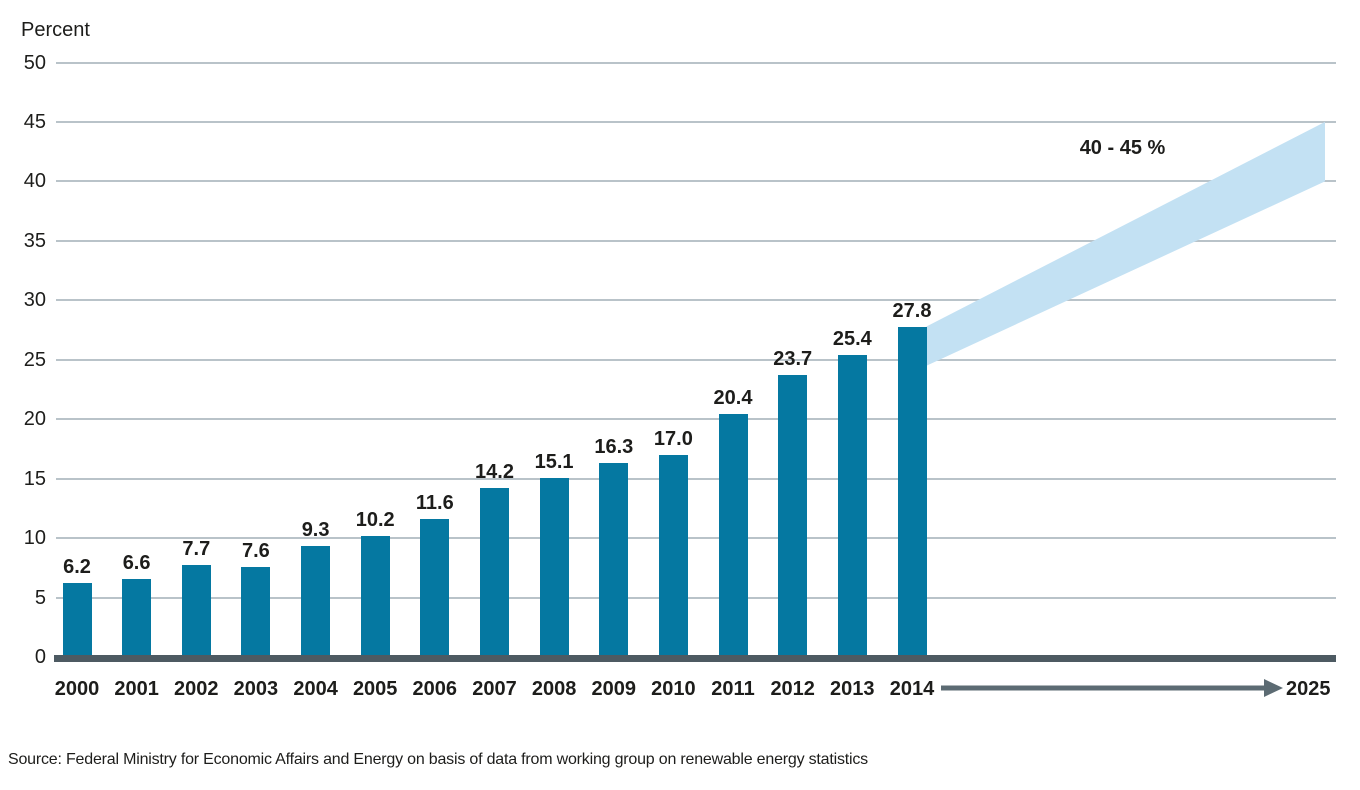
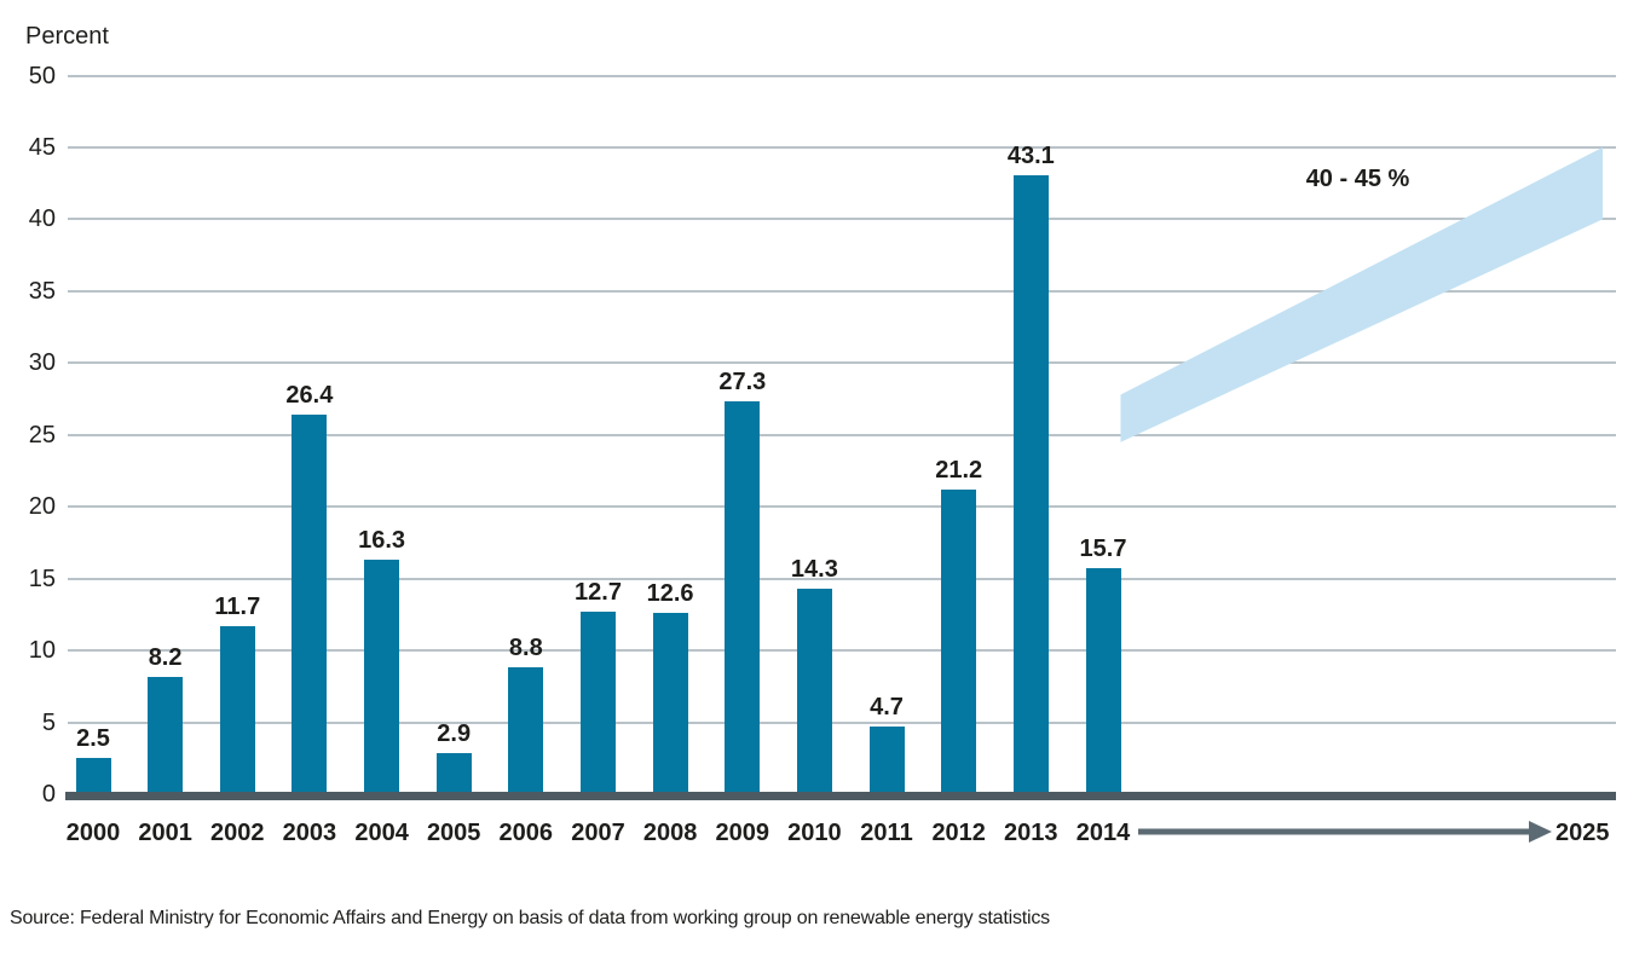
2000: 6.2 -> 2.5
2001: 6.6 -> 8.2
2002: 7.7 -> 11.7
2003: 7.6 -> 26.4
2004: 9.3 -> 16.3
2005: 10.2 -> 2.9
2006: 11.6 -> 8.8
2007: 14.2 -> 12.7
2008: 15.1 -> 12.6
2009: 16.3 -> 27.3
2010: 17.0 -> 14.3
2011: 20.4 -> 4.7
2012: 23.7 -> 21.2
2013: 25.4 -> 43.1
2014: 27.8 -> 15.7
